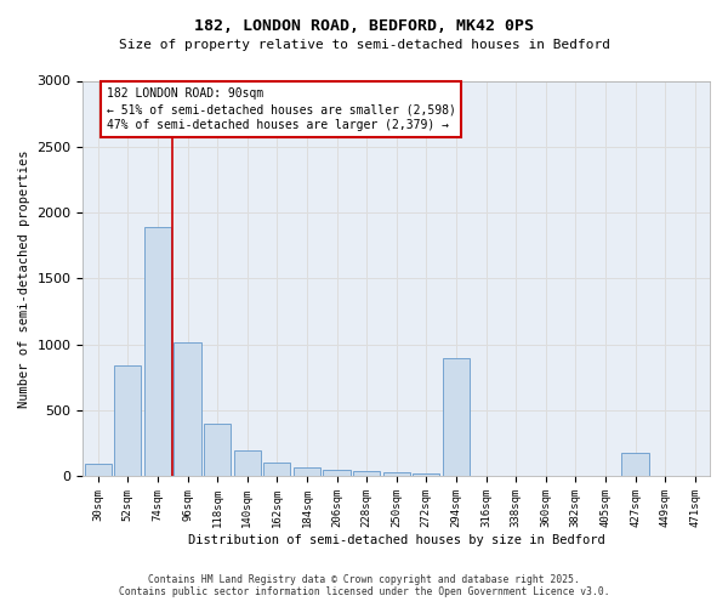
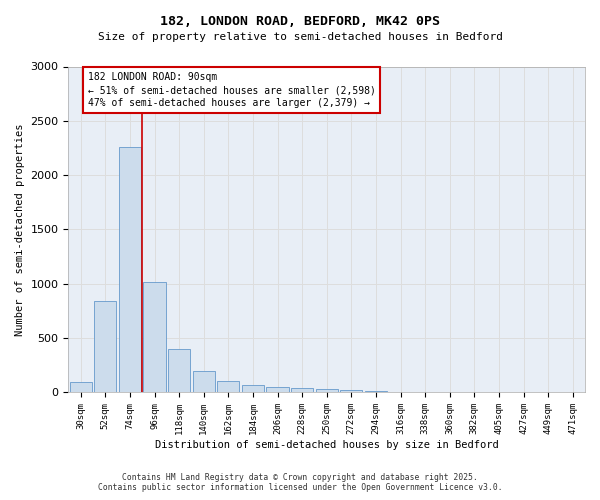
74sqm: 1890 -> 2260
294sqm: 900 -> 20
427sqm: 180 -> 0
